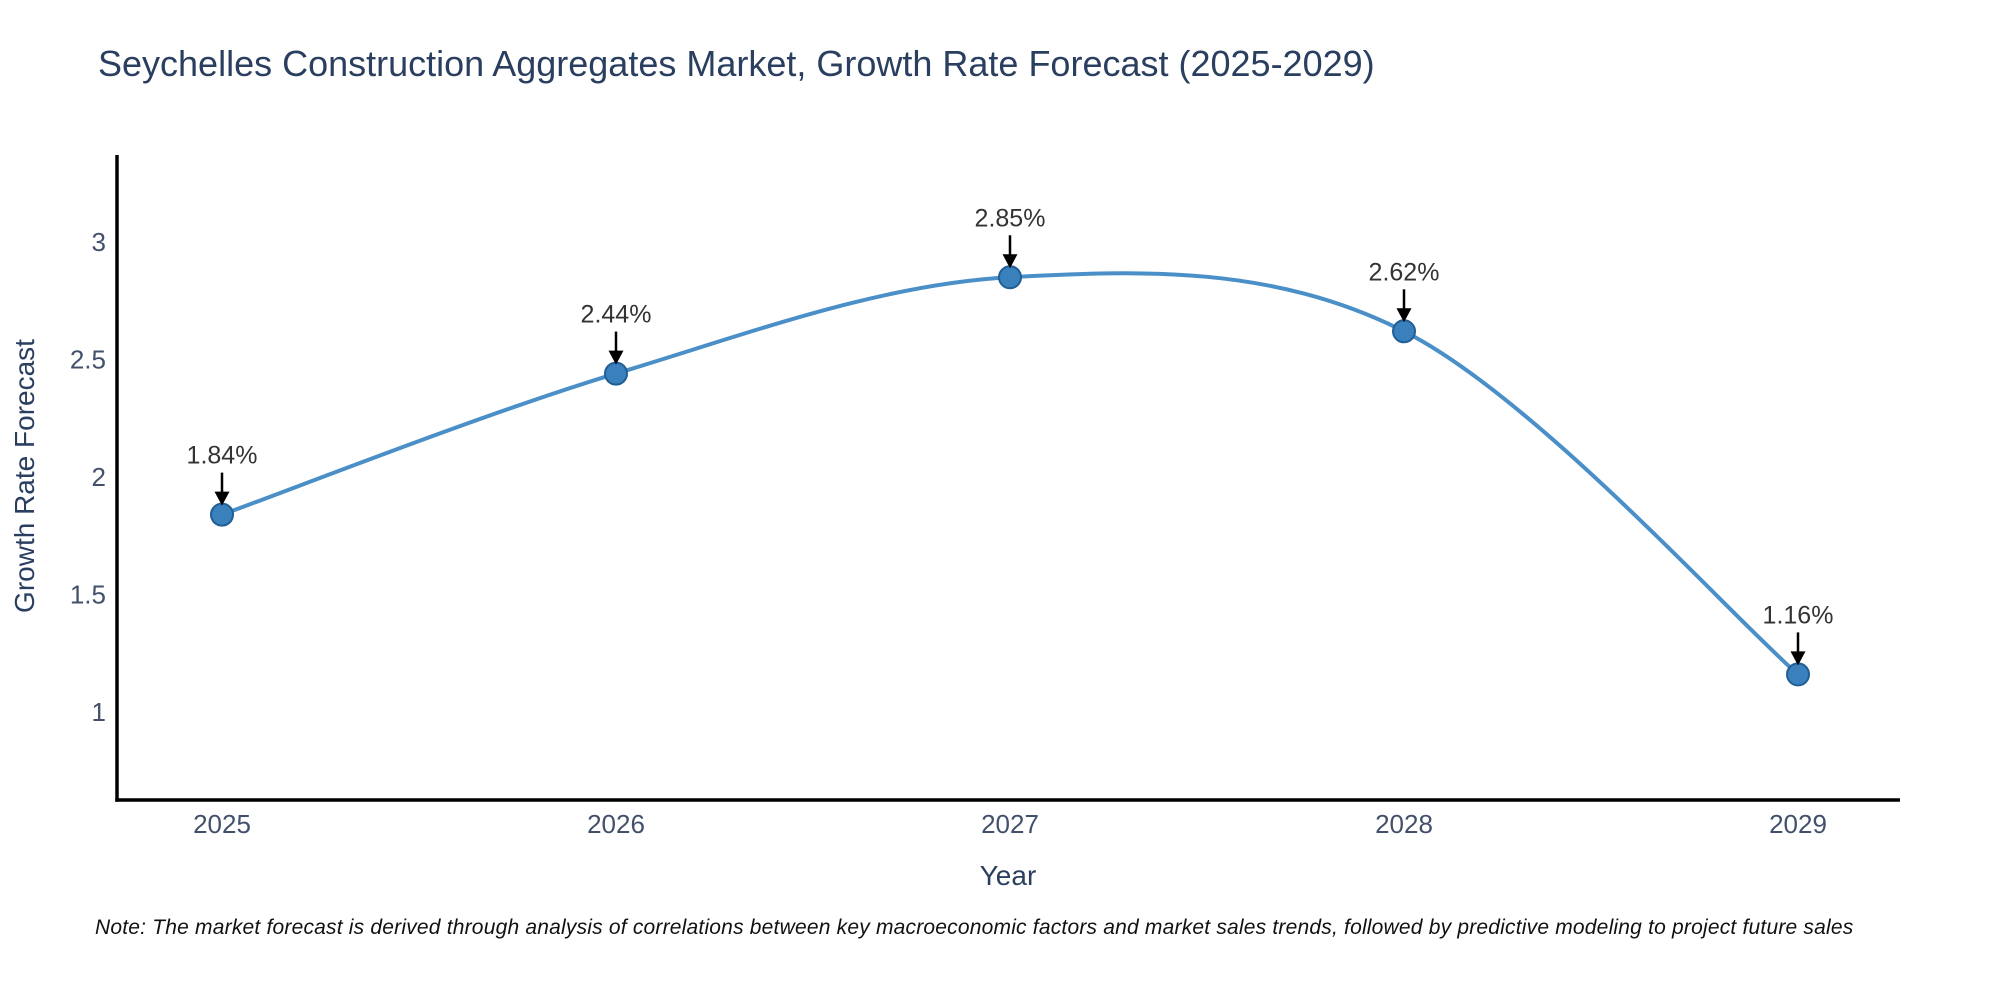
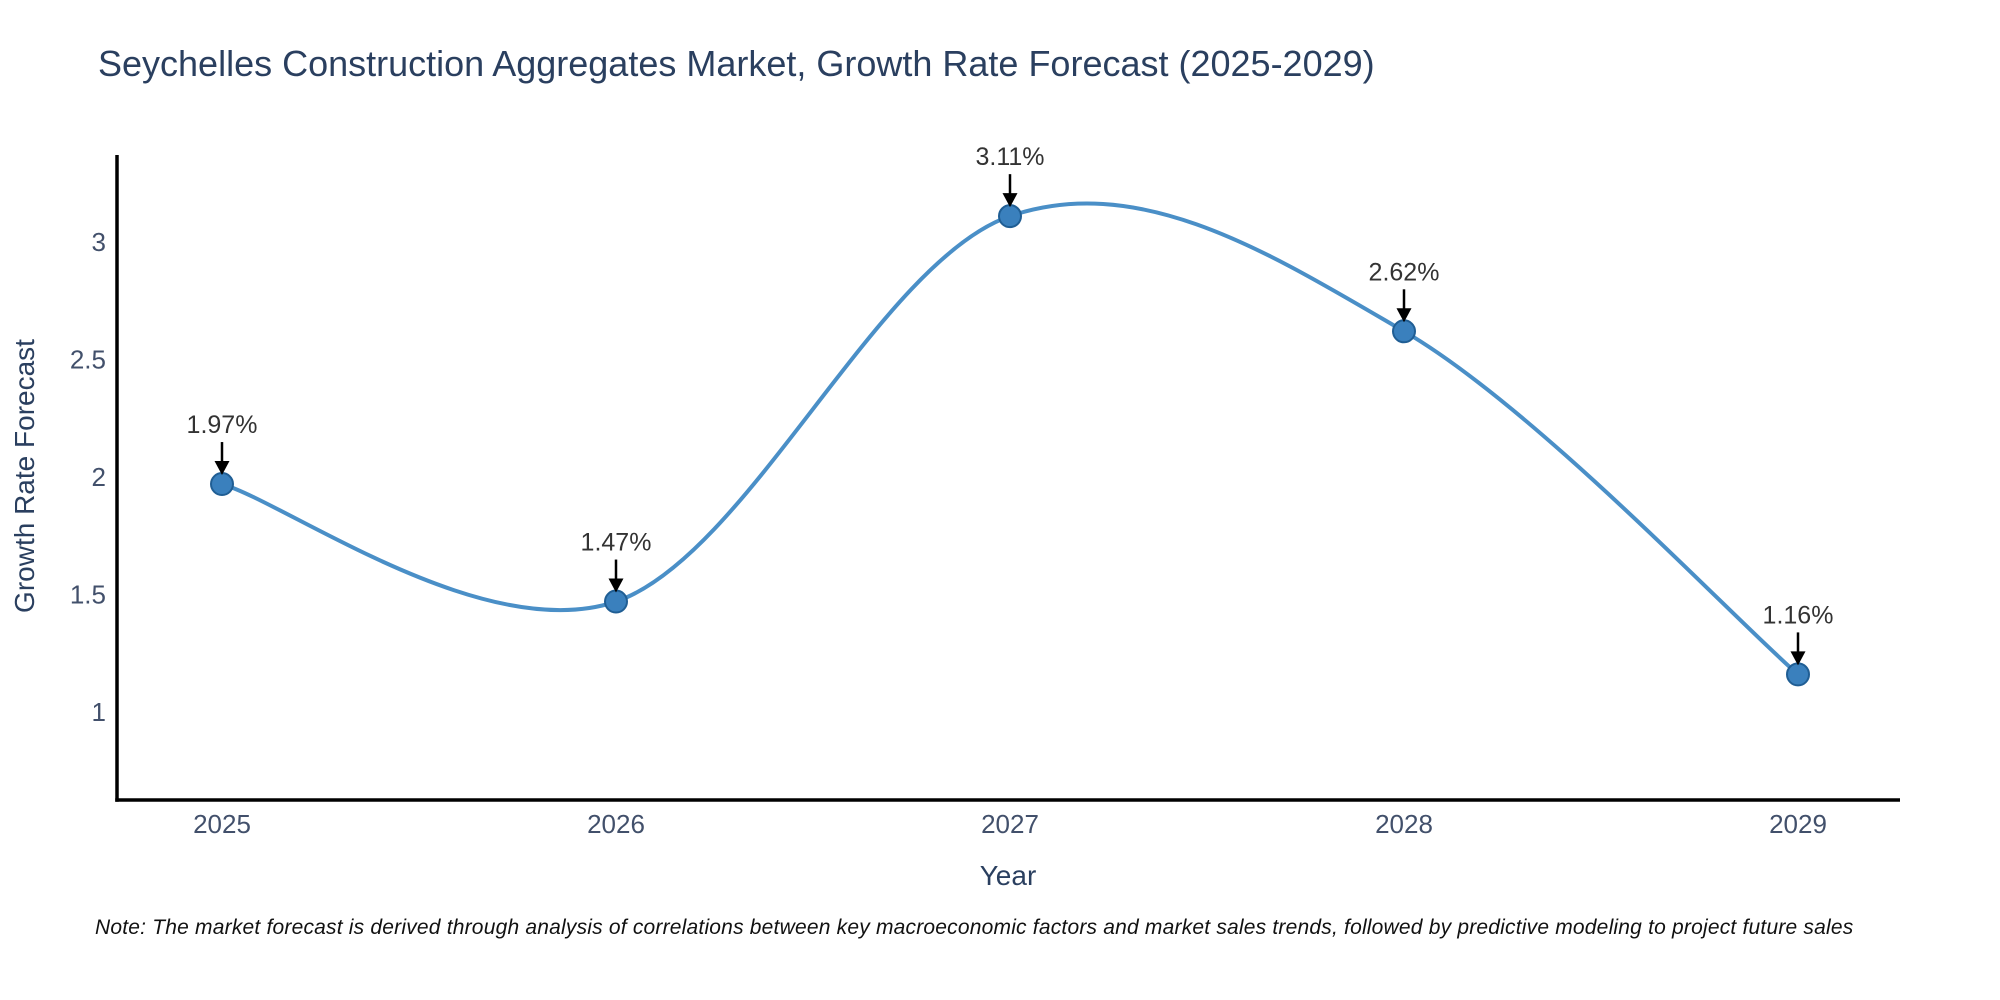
2025: 1.84% -> 1.97%
2026: 2.44% -> 1.47%
2027: 2.85% -> 3.11%
